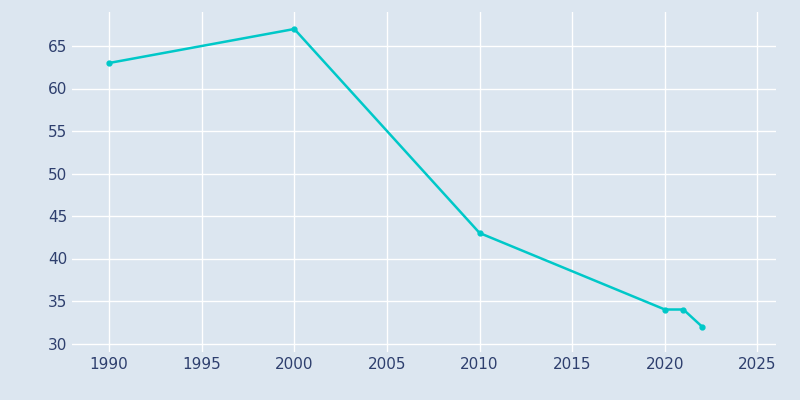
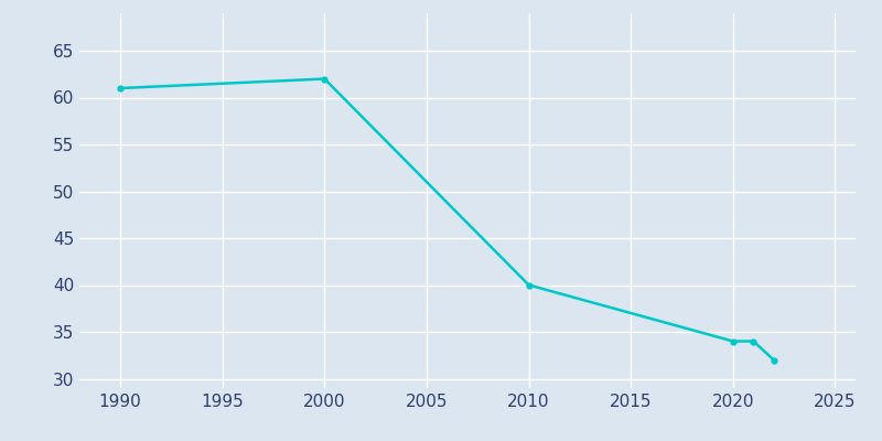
1990: 63 -> 61
2000: 67 -> 62
2010: 43 -> 40
